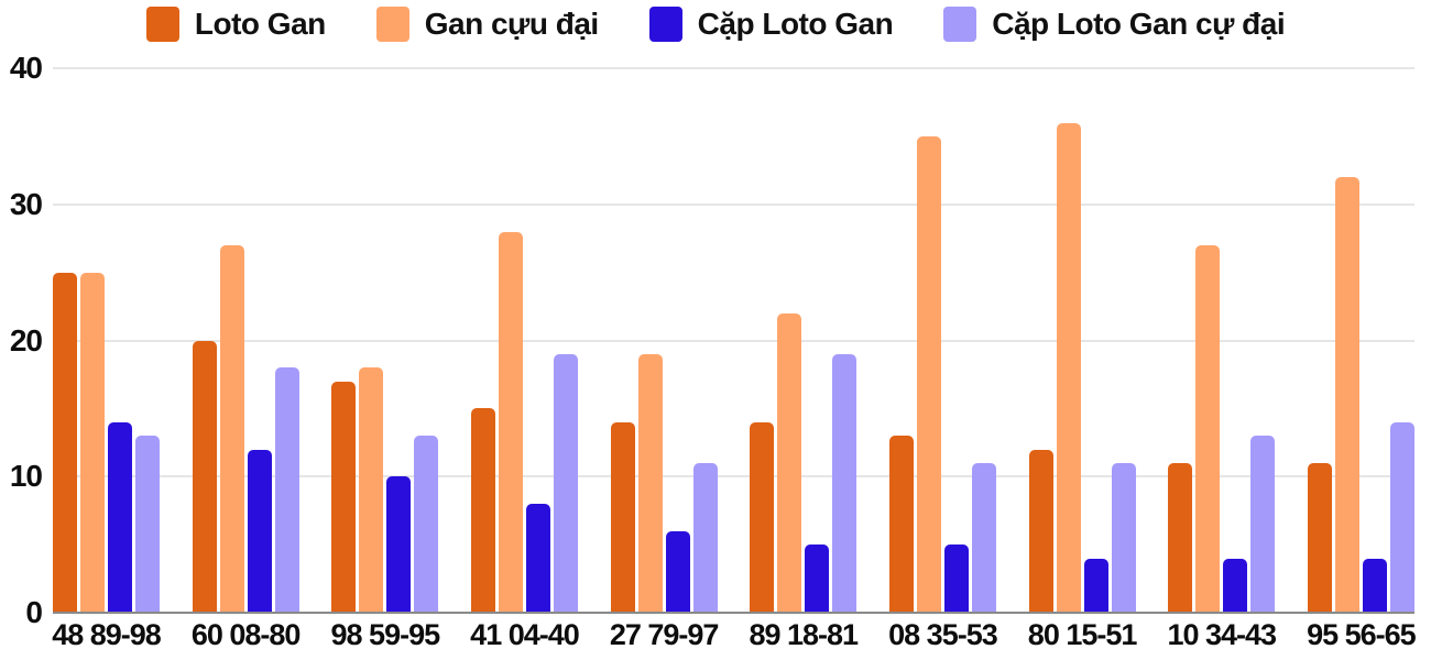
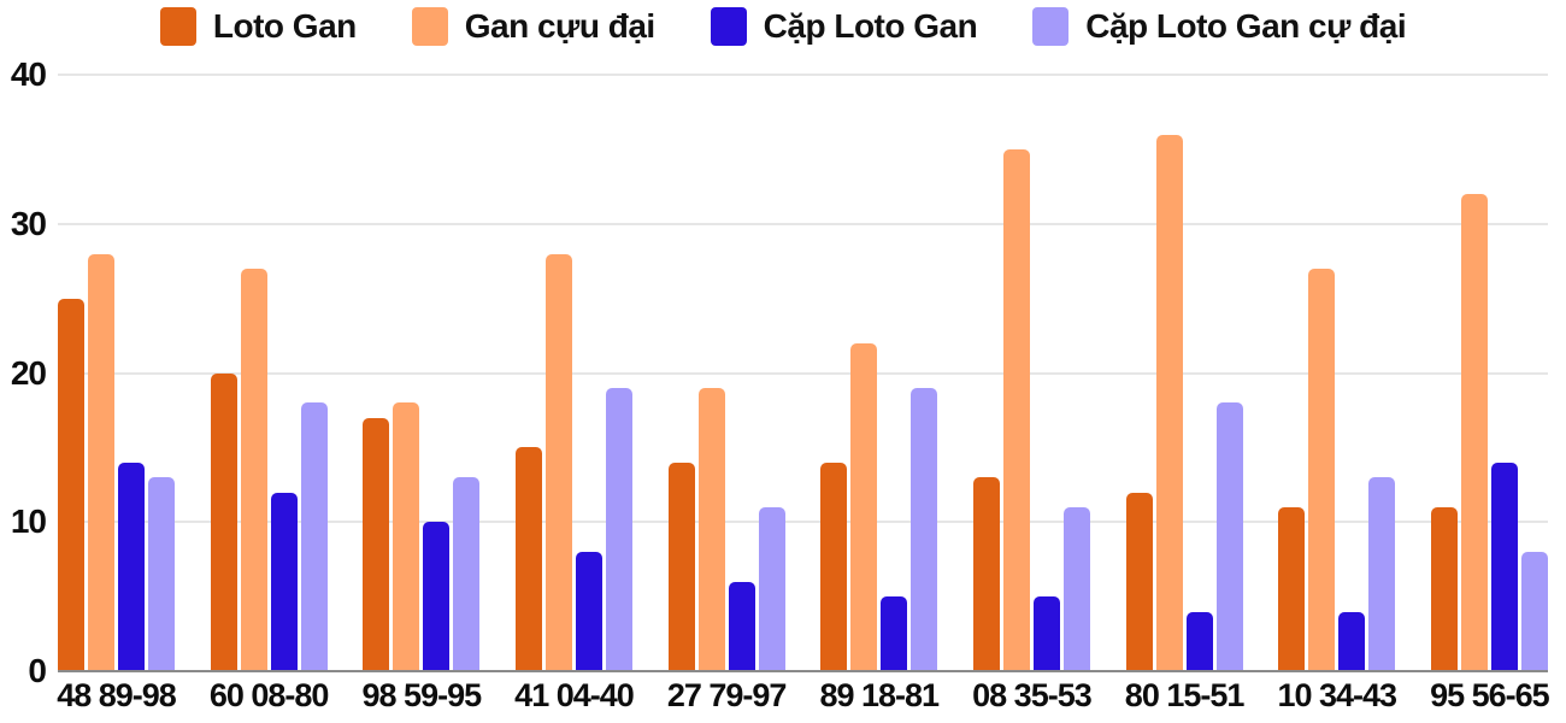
Gan cựu đại/48 89-98: 25 -> 28
Cặp Loto Gan cự đại/80 15-51: 11 -> 18
Cặp Loto Gan/95 56-65: 4 -> 14
Cặp Loto Gan cự đại/95 56-65: 14 -> 8
